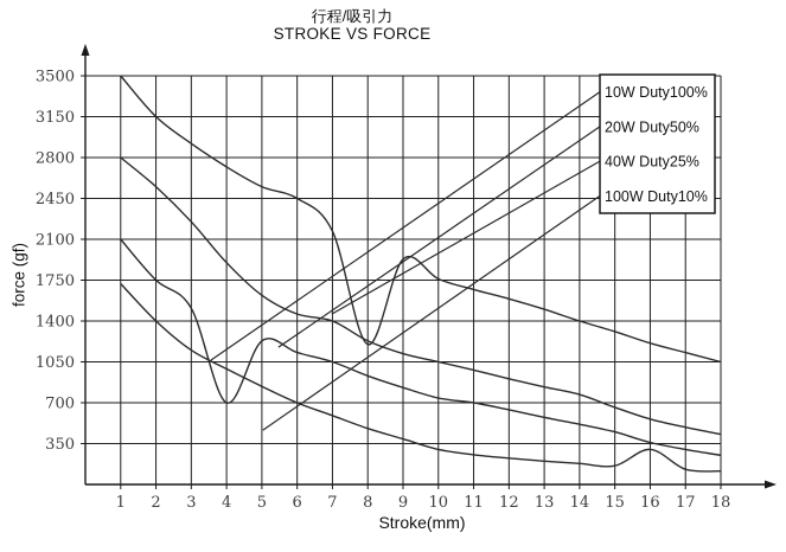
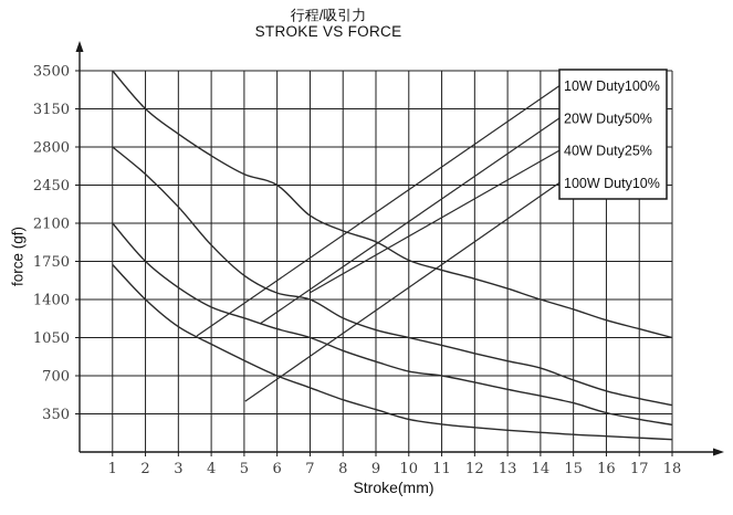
20W Duty50%/4: 700 -> 1300
100W Duty10%/8: 1200 -> 2000
10W Duty100%/16: 300 -> 100
